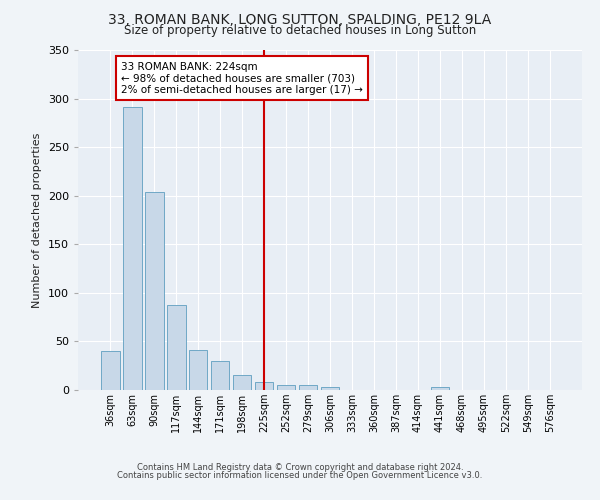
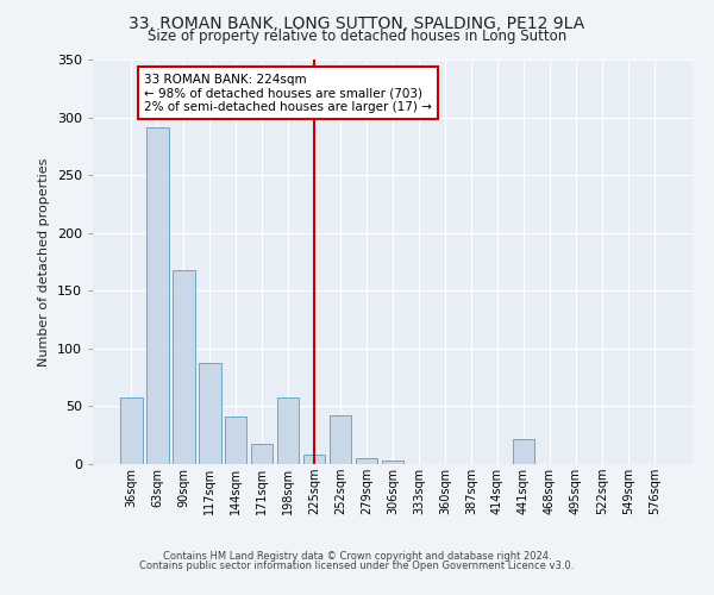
36sqm: 40 -> 58
90sqm: 204 -> 168
171sqm: 30 -> 18
198sqm: 15 -> 58
252sqm: 5 -> 42
441sqm: 3 -> 22
